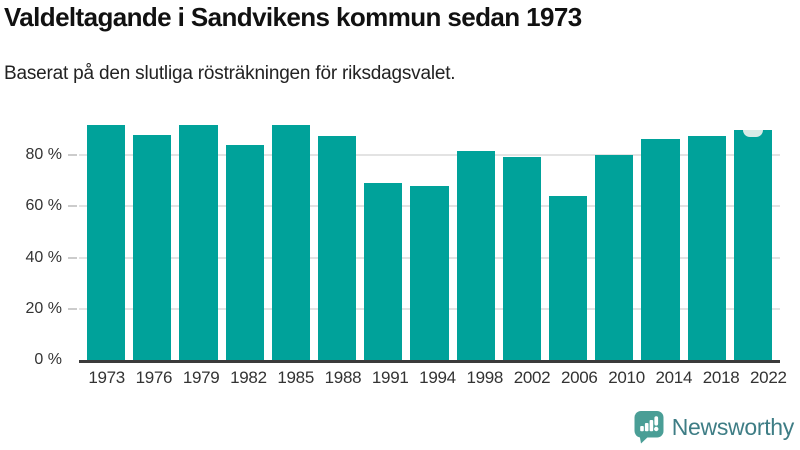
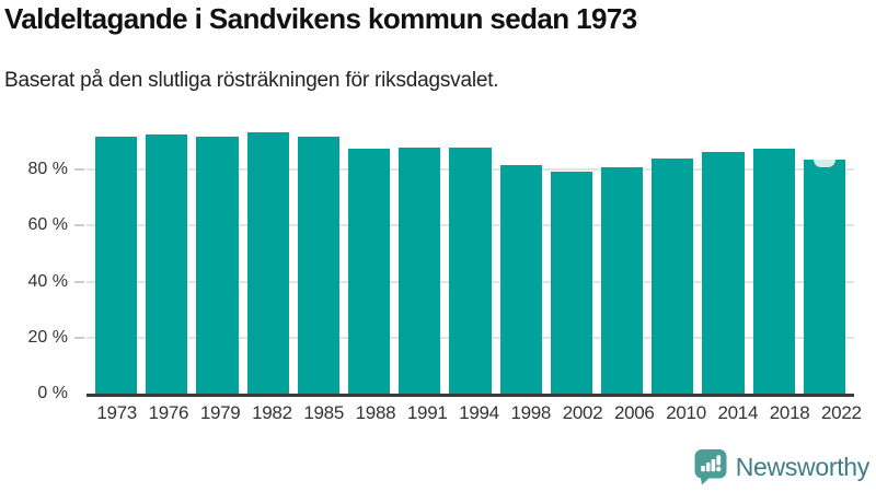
1976: 88% -> 93%
1982: 84% -> 94%
1991: 69% -> 88%
1994: 68% -> 88%
2006: 64% -> 81%
2010: 80% -> 84%
2022: 90% -> 84%
